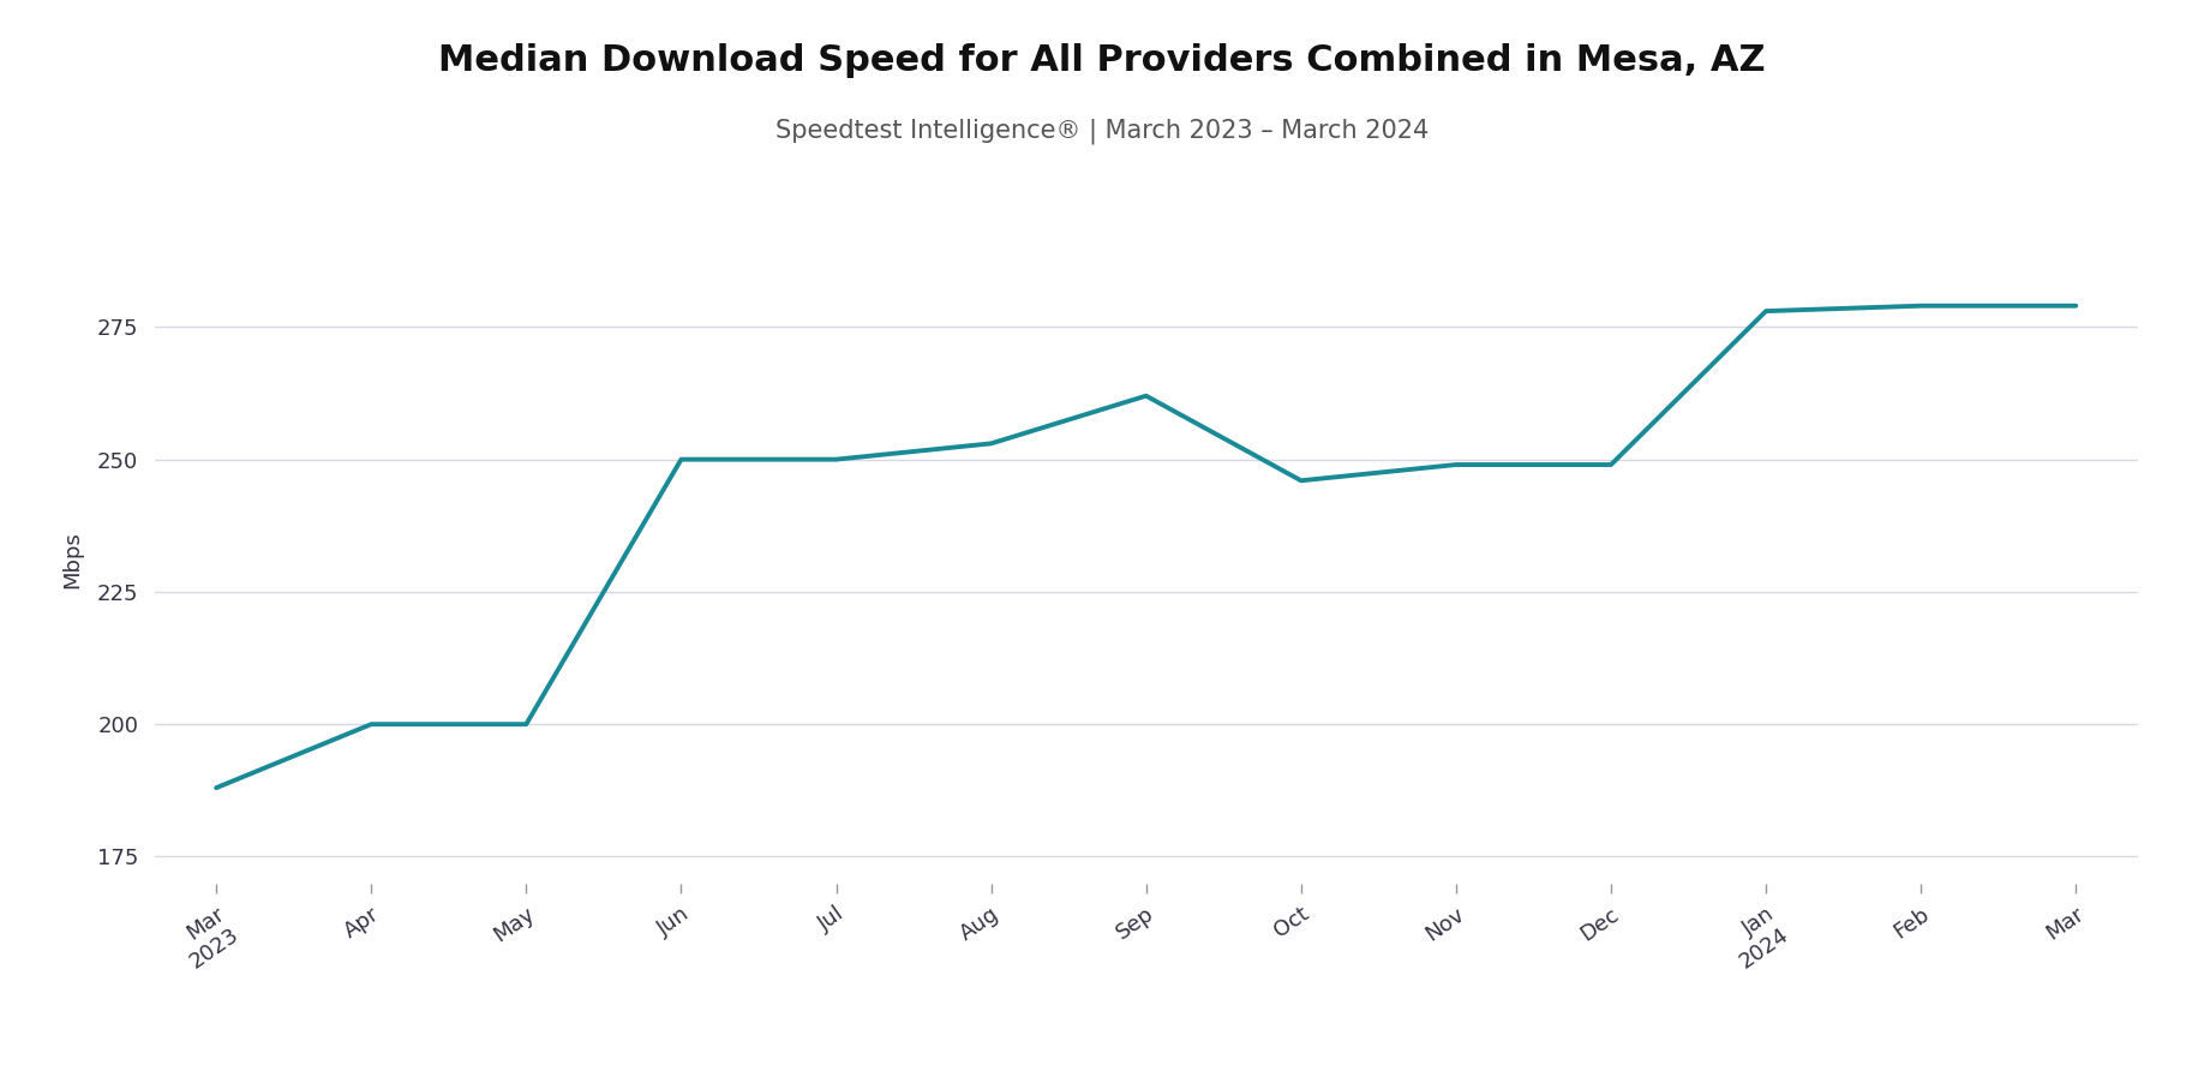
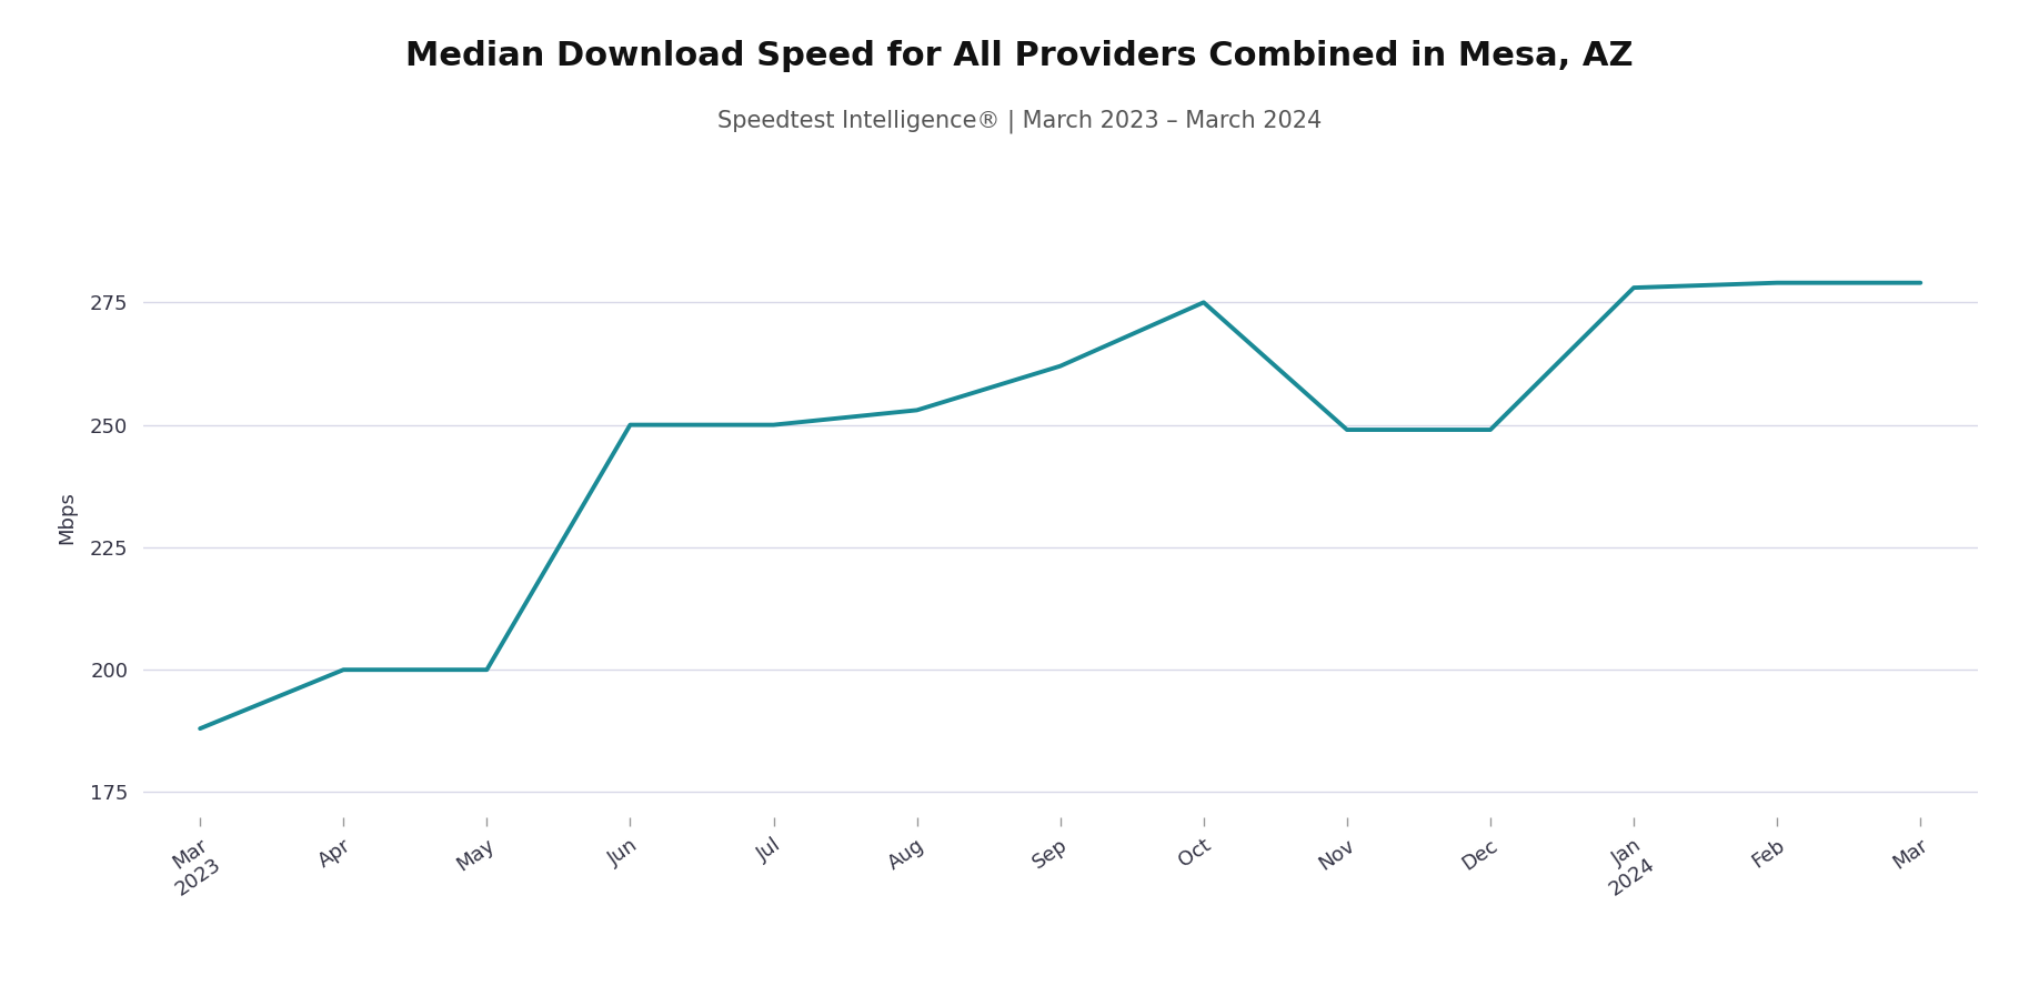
Oct: 246 -> 275
